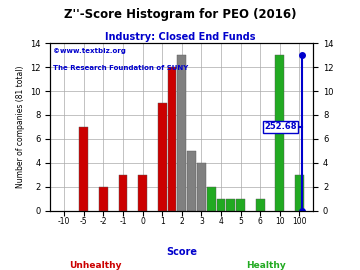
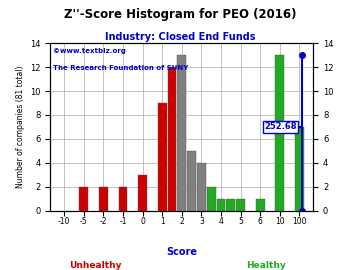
-5: 7 -> 2
-1: 3 -> 2
100: 3 -> 7
